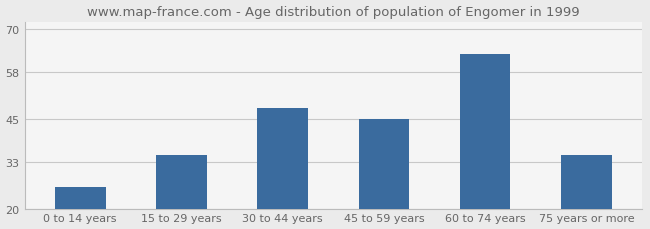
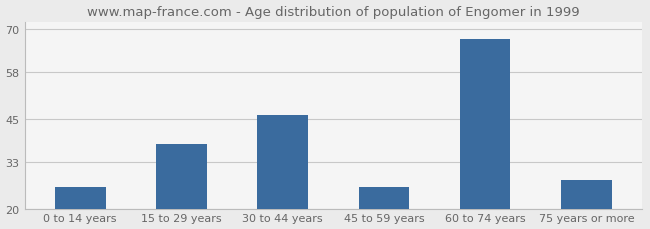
15 to 29 years: 35 -> 38
30 to 44 years: 48 -> 46
45 to 59 years: 45 -> 26
60 to 74 years: 63 -> 67
75 years or more: 35 -> 28
